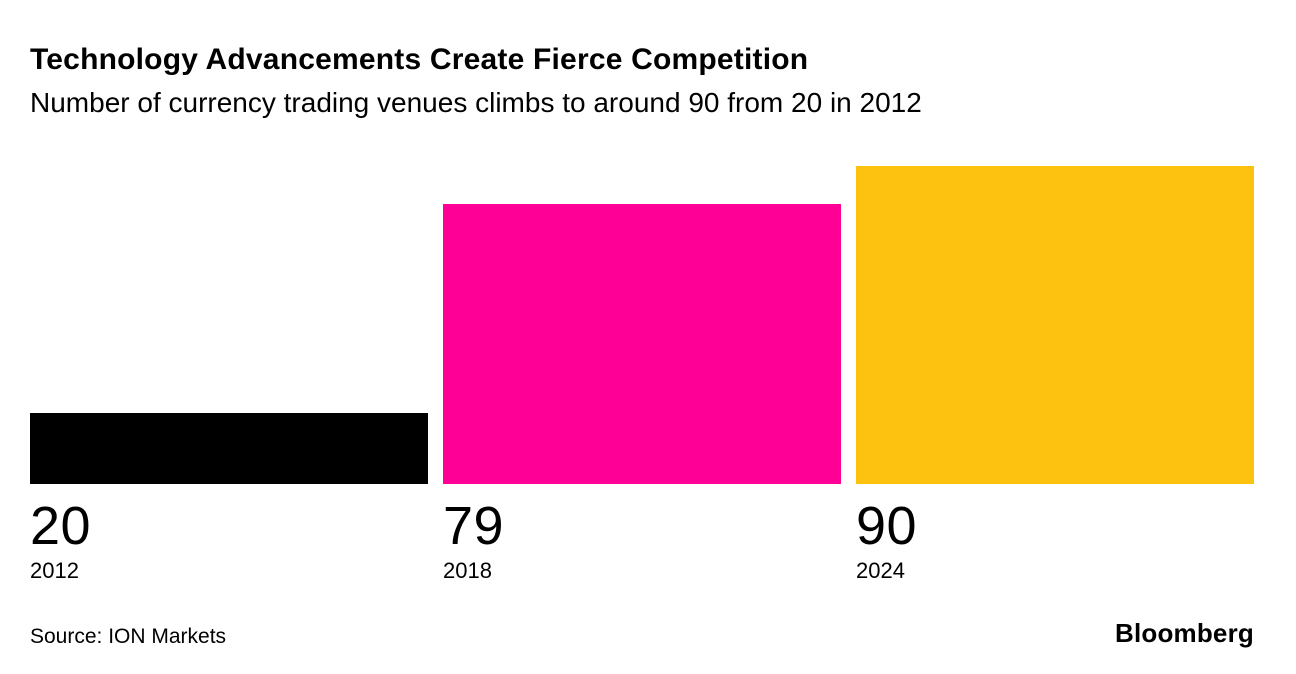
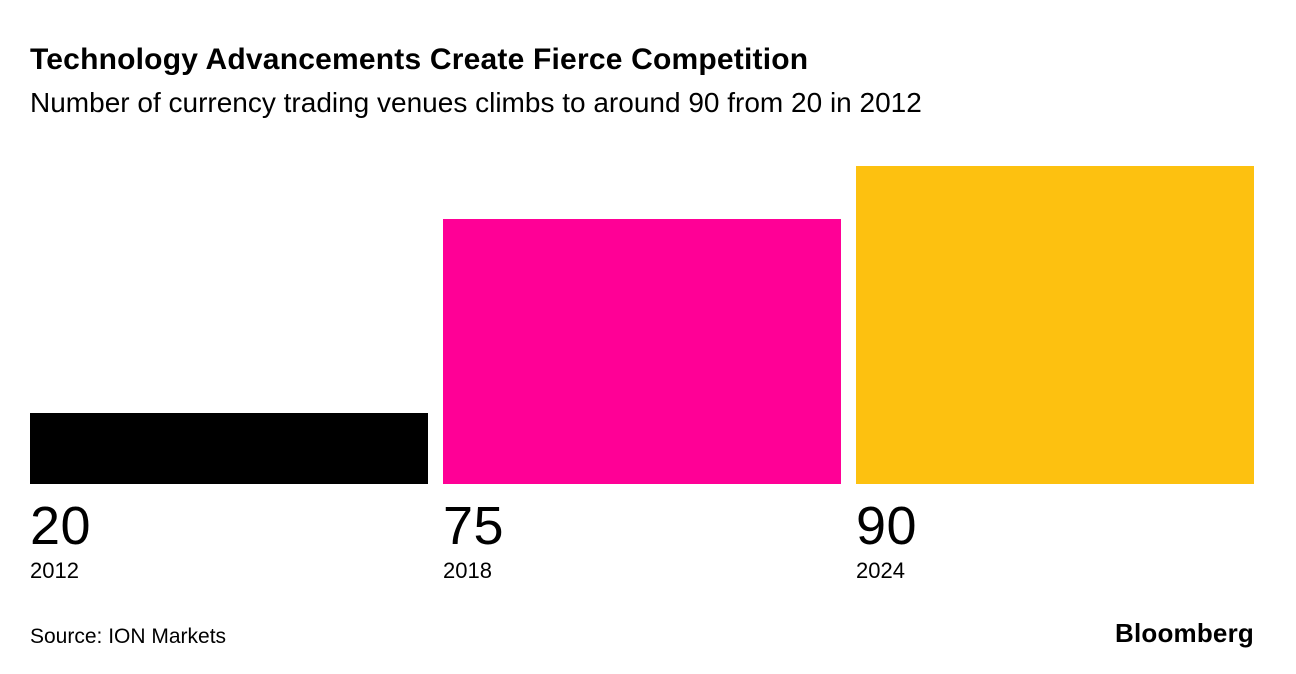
2018: 79 -> 75
